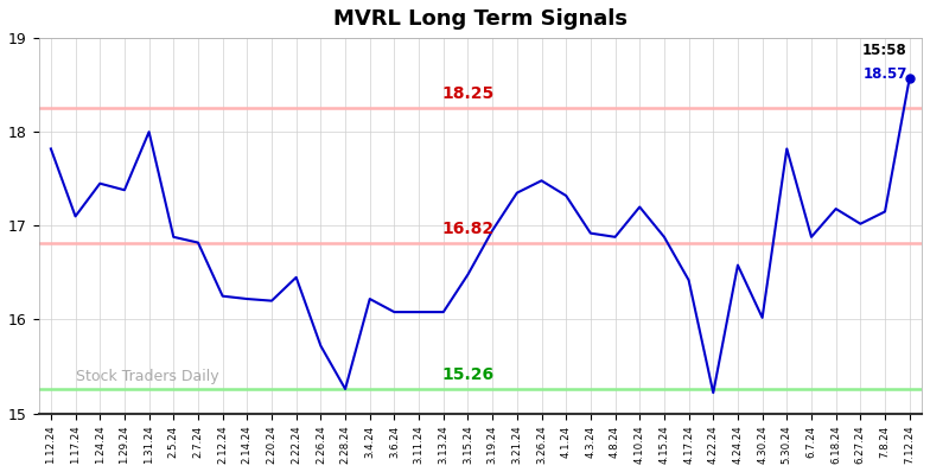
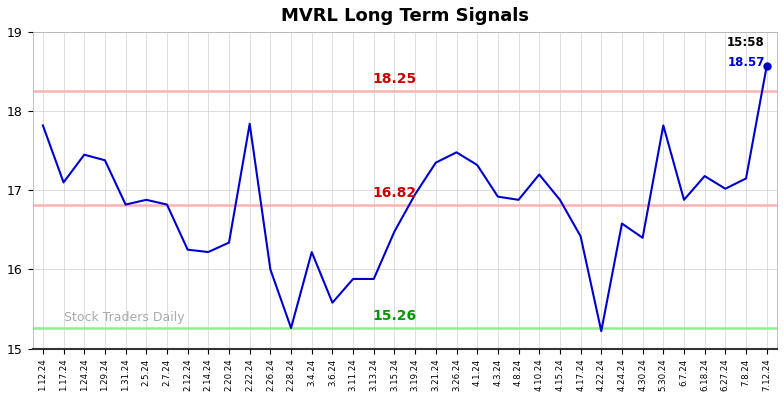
1.31.24: 18.00 -> 16.82
2.20.24: 16.20 -> 16.34
2.22.24: 16.45 -> 17.84
2.26.24: 15.72 -> 16.00
3.6.24: 16.08 -> 15.58
3.11.24: 16.08 -> 15.88
3.13.24: 16.08 -> 15.88
4.30.24: 16.02 -> 16.40
